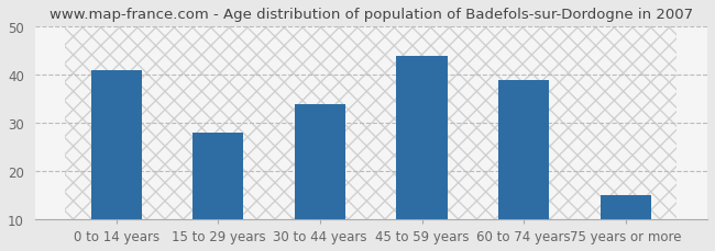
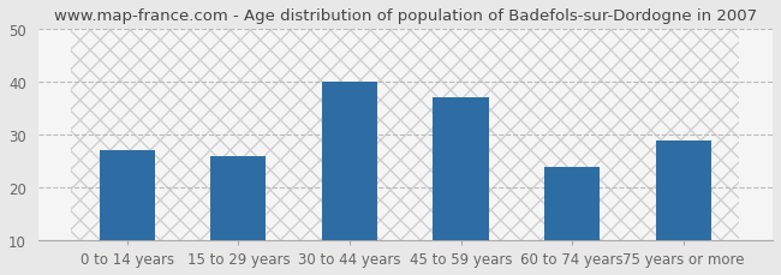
0 to 14 years: 41 -> 27
15 to 29 years: 28 -> 26
30 to 44 years: 34 -> 40
45 to 59 years: 44 -> 37
60 to 74 years: 39 -> 24
75 years or more: 15 -> 29
